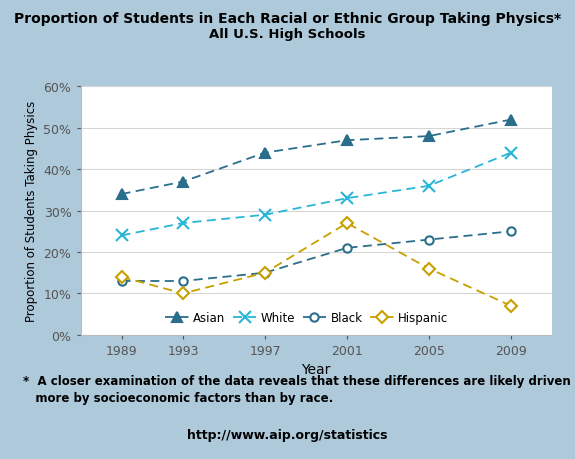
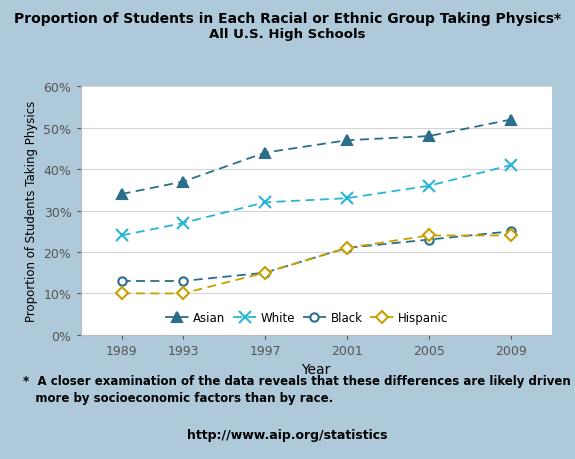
Hispanic/1989: 14% -> 10%
White/1997: 29% -> 32%
Hispanic/2001: 27% -> 21%
Hispanic/2005: 16% -> 24%
White/2009: 44% -> 41%
Hispanic/2009: 7% -> 24%
